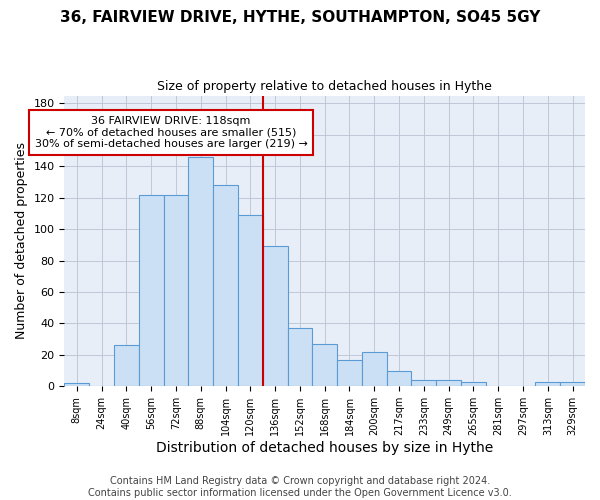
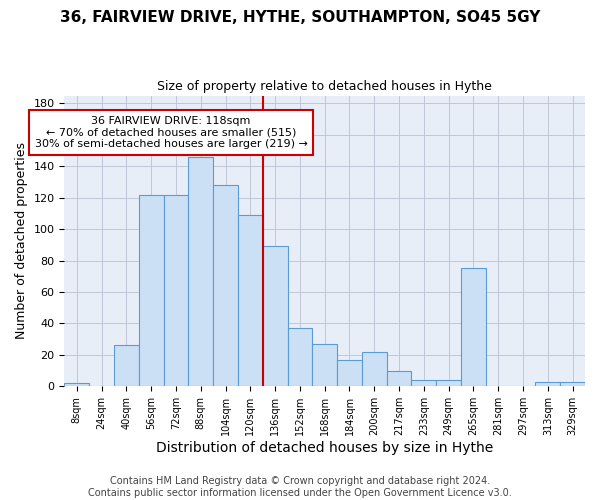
265sqm: 3 -> 75
